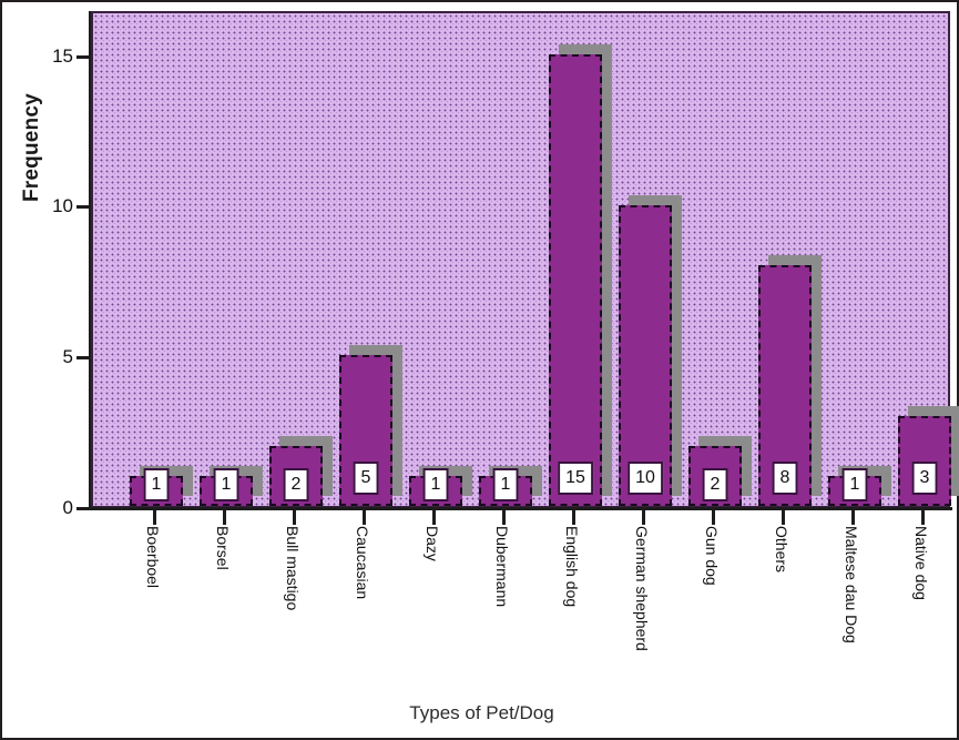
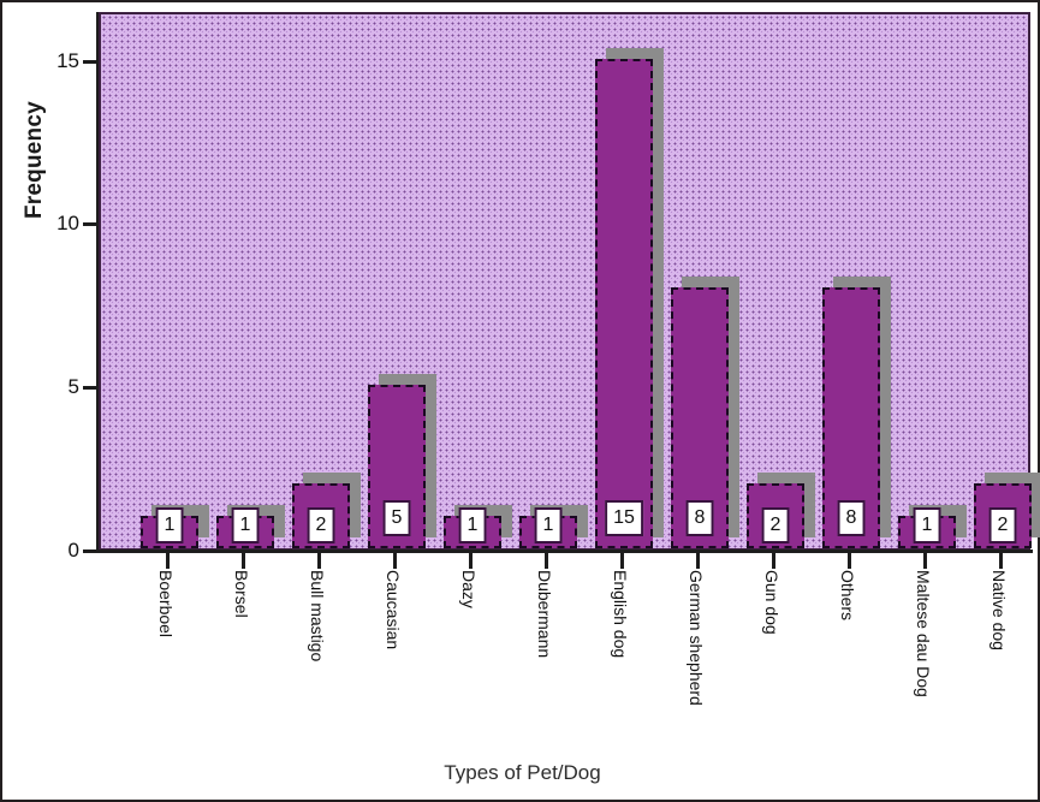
German shepherd: 10 -> 8
Native dog: 3 -> 2
